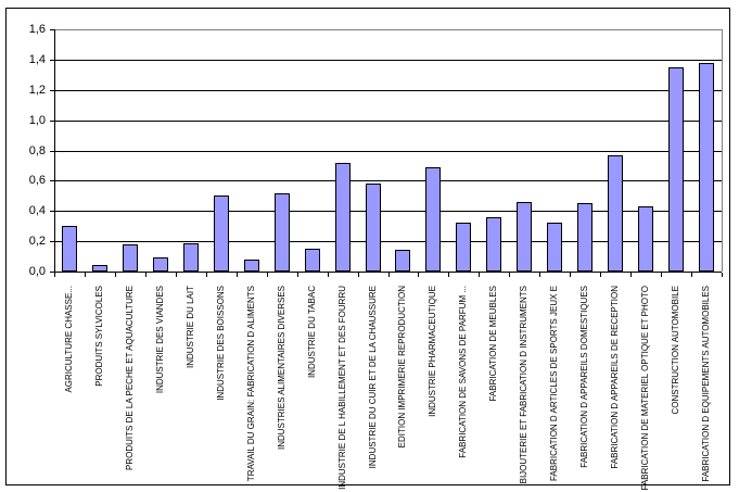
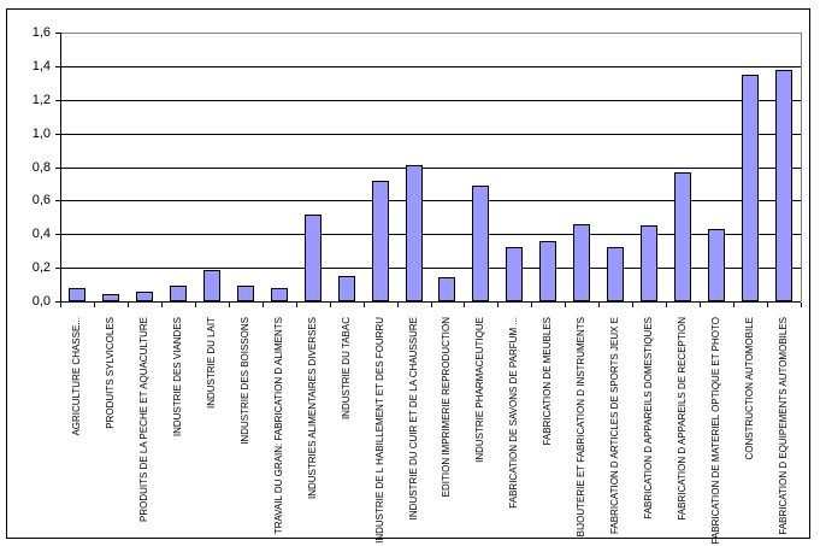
AGRICULTURE CHASSE...: 0,30 -> 0,08
PRODUITS DE LA PECHE ET AQUACULTURE: 0,18 -> 0,06
INDUSTRIE DES BOISSONS: 0,50 -> 0,09
INDUSTRIE DU CUIR ET DE LA CHAUSSURE: 0,58 -> 0,81
